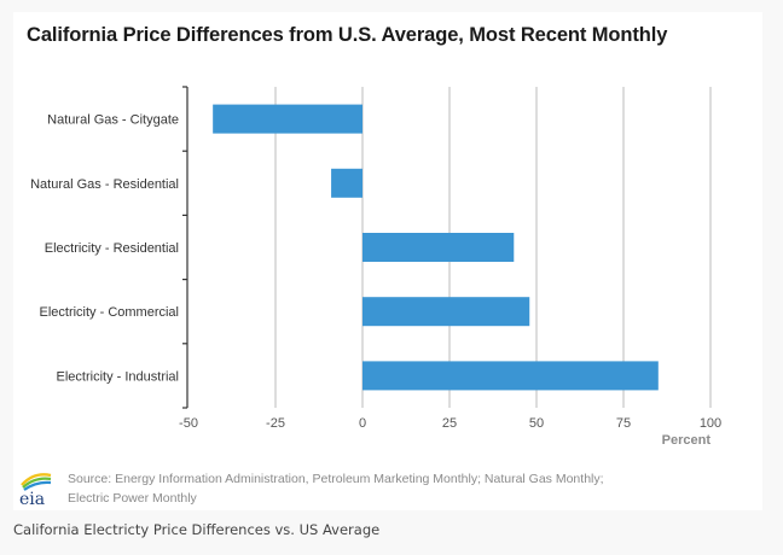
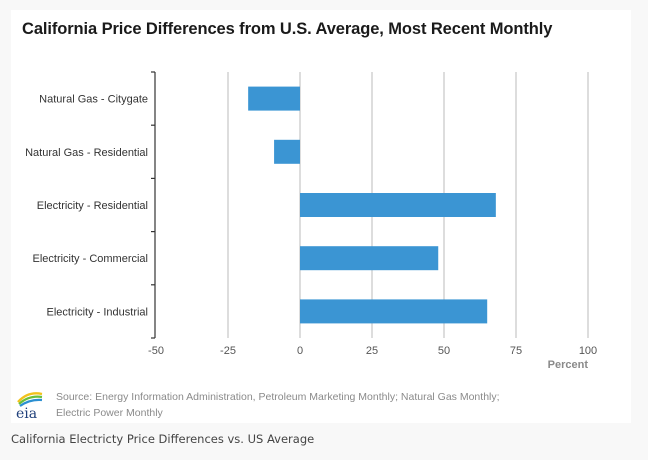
Natural Gas - Citygate: -43 -> -18
Electricity - Residential: 44 -> 68
Electricity - Industrial: 85 -> 65
